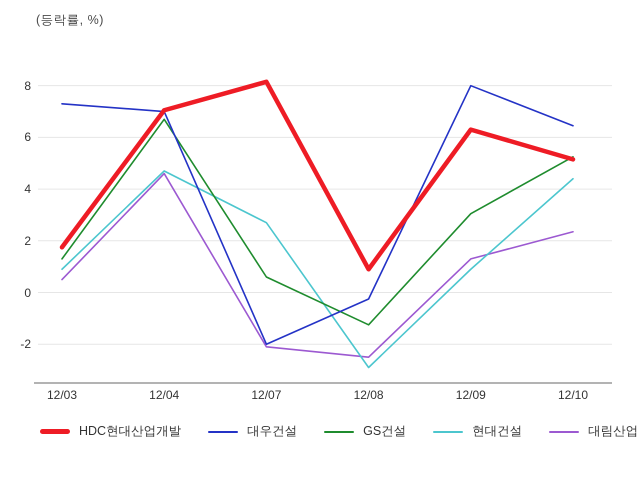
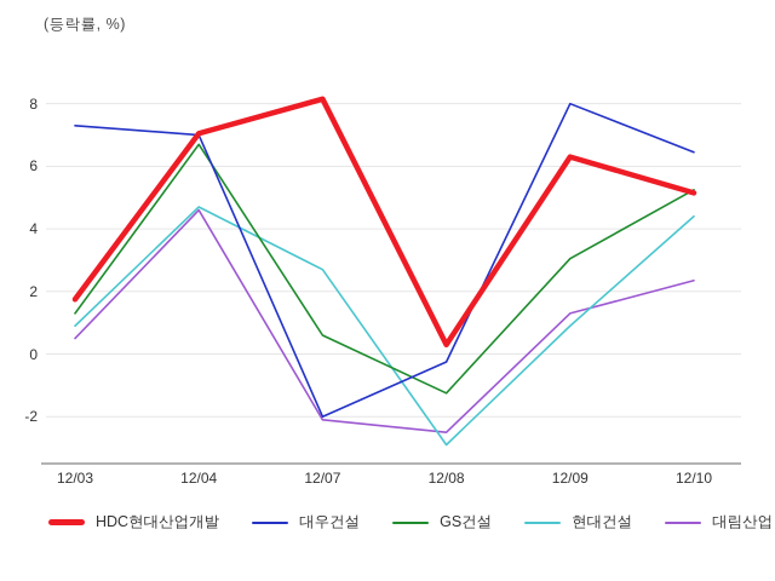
HDC현대산업개발/12/08: 0.9 -> 0.3
